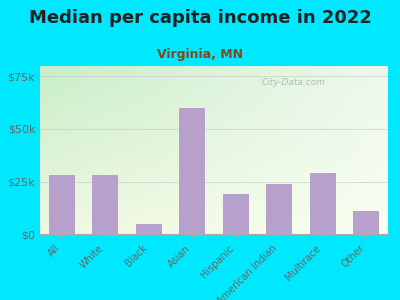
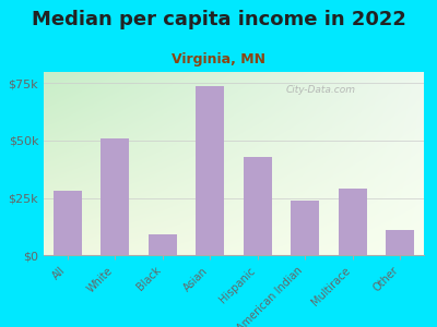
White: $28k -> $51k
Black: $5k -> $9k
Asian: $60k -> $74k
Hispanic: $19k -> $43k
